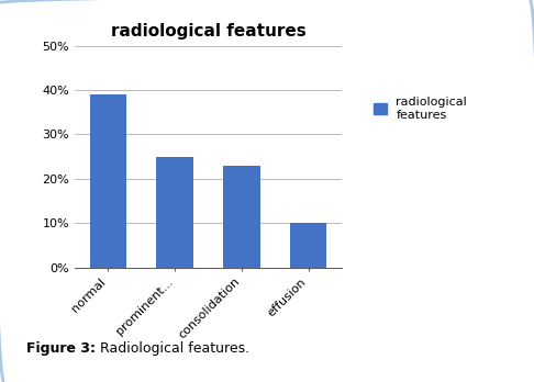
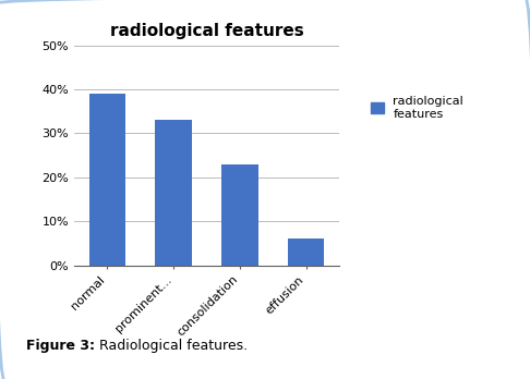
prominent...: 25% -> 33%
effusion: 10% -> 6%
